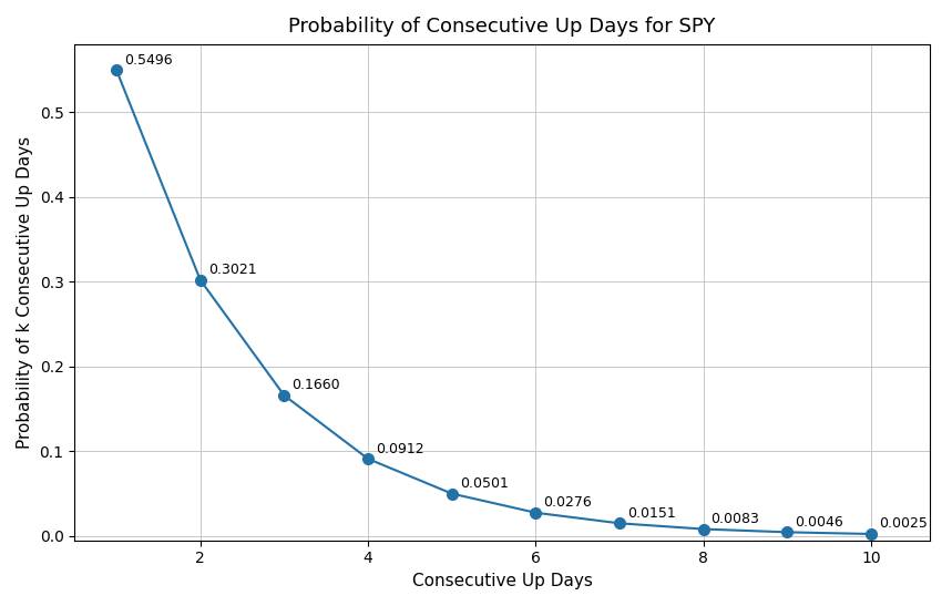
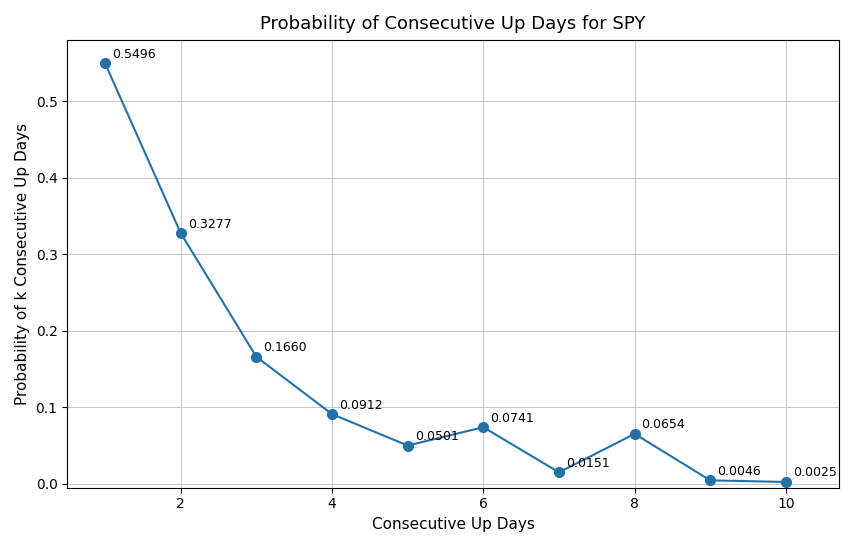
2: 0.3021 -> 0.3277
6: 0.0276 -> 0.0741
8: 0.0083 -> 0.0654
